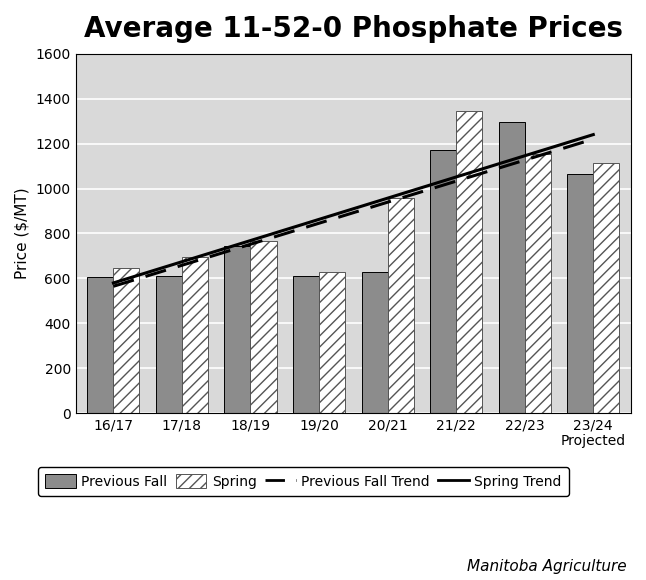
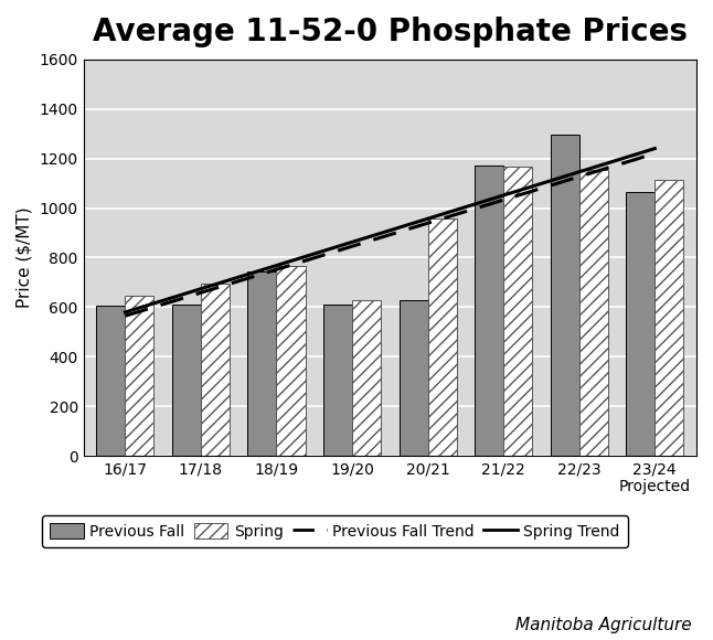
Spring/21/22: 1345 -> 1165
